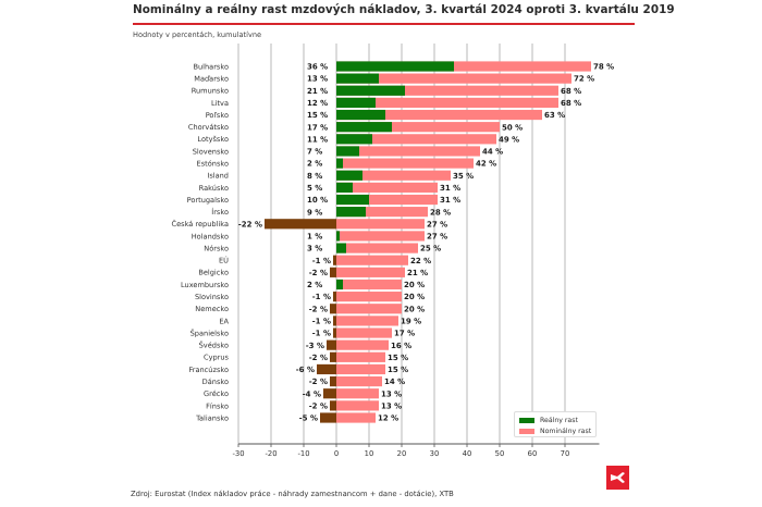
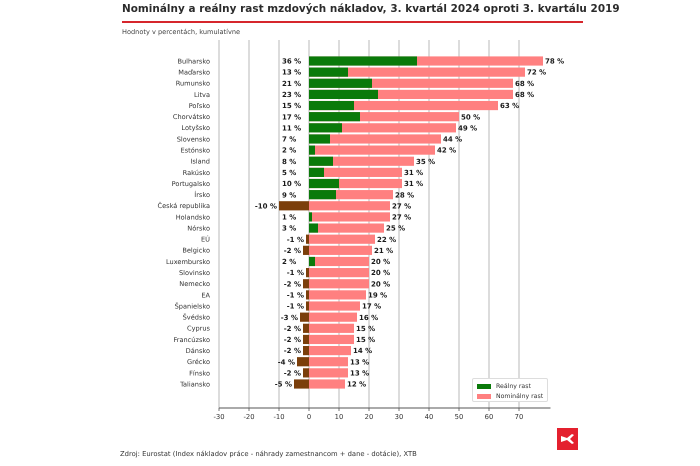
Reálny rast/Litva: 12 -> 23
Reálny rast/Česká republika: -22 -> -10
Reálny rast/Francúzsko: -6 -> -2
